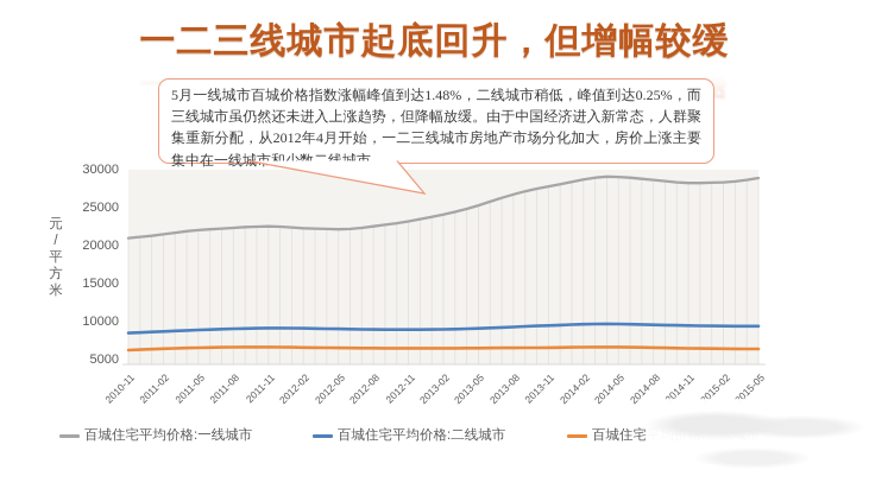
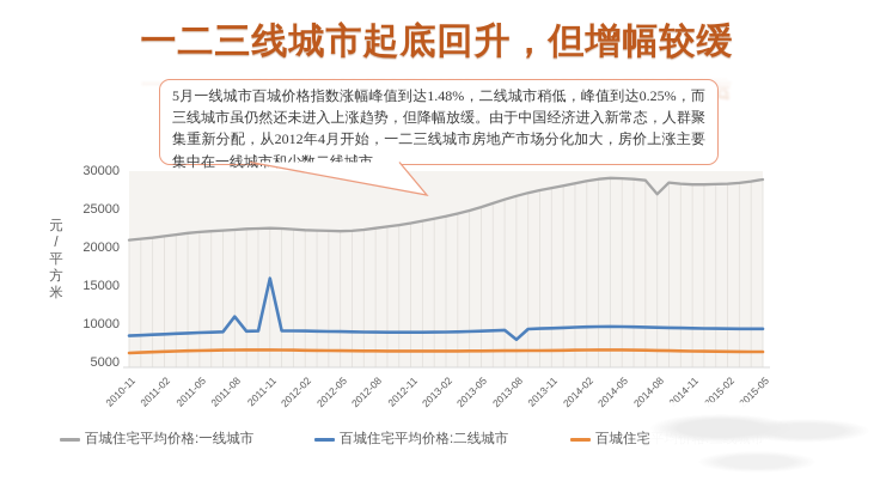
百城住宅平均价格:二线城市/2011-08: 9000 -> 11000
百城住宅平均价格:二线城市/2011-11: 9000 -> 16000
百城住宅平均价格:二线城市/2013-08: 9000 -> 8000
百城住宅平均价格:一线城市/2014-08: 29000 -> 27000
